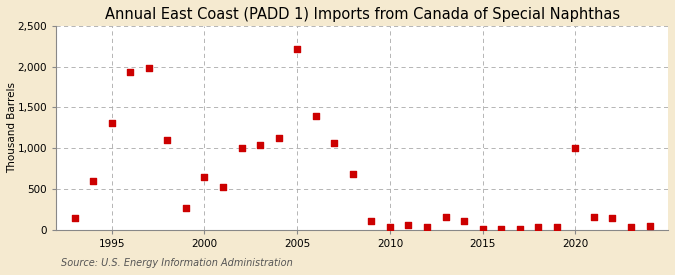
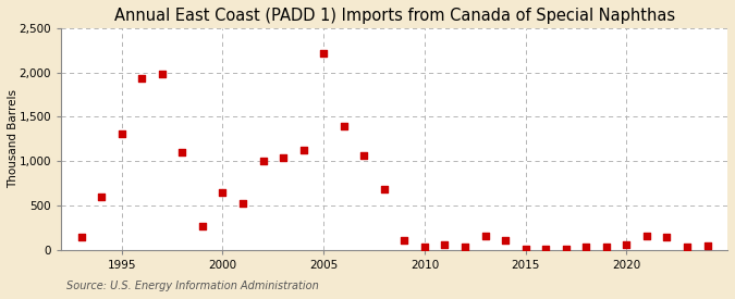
2020: 1,000 -> 60
